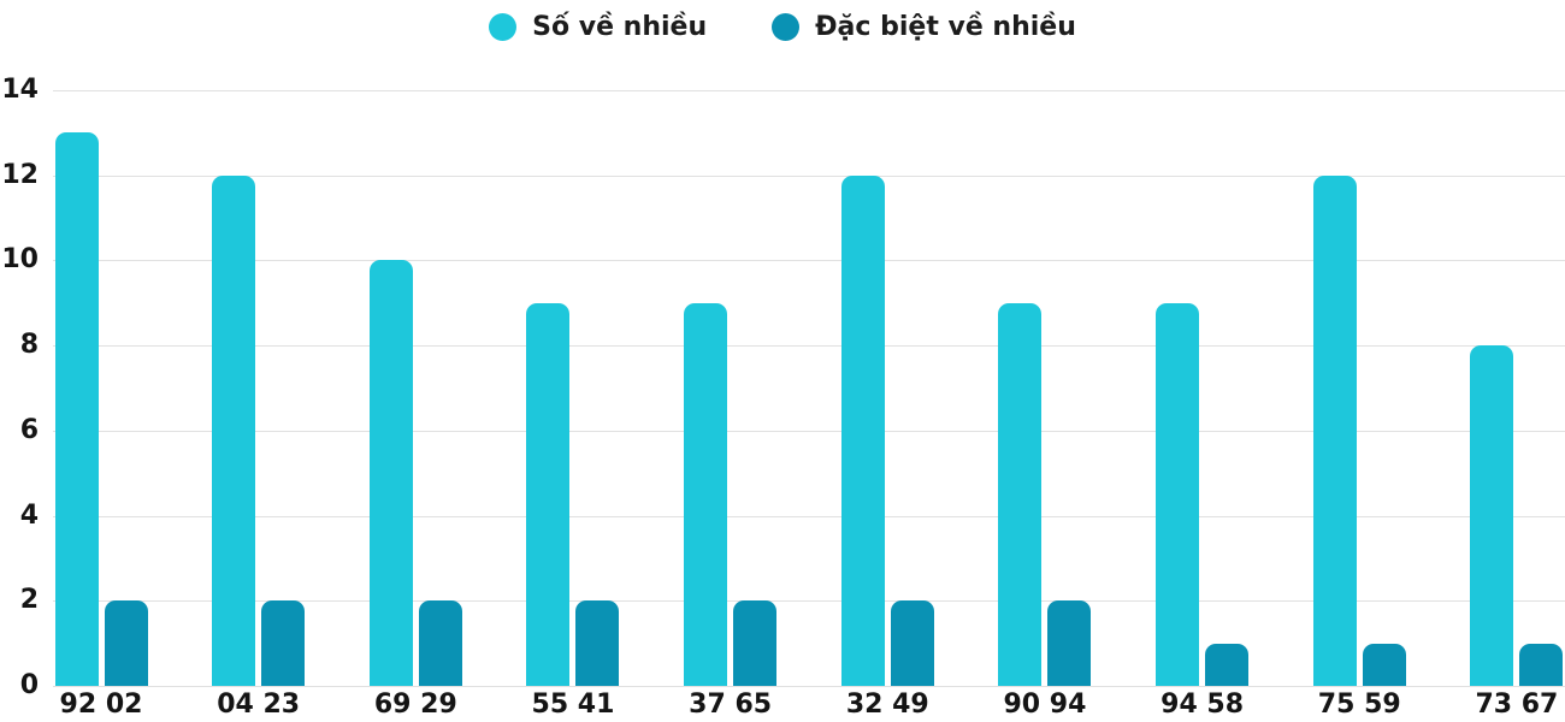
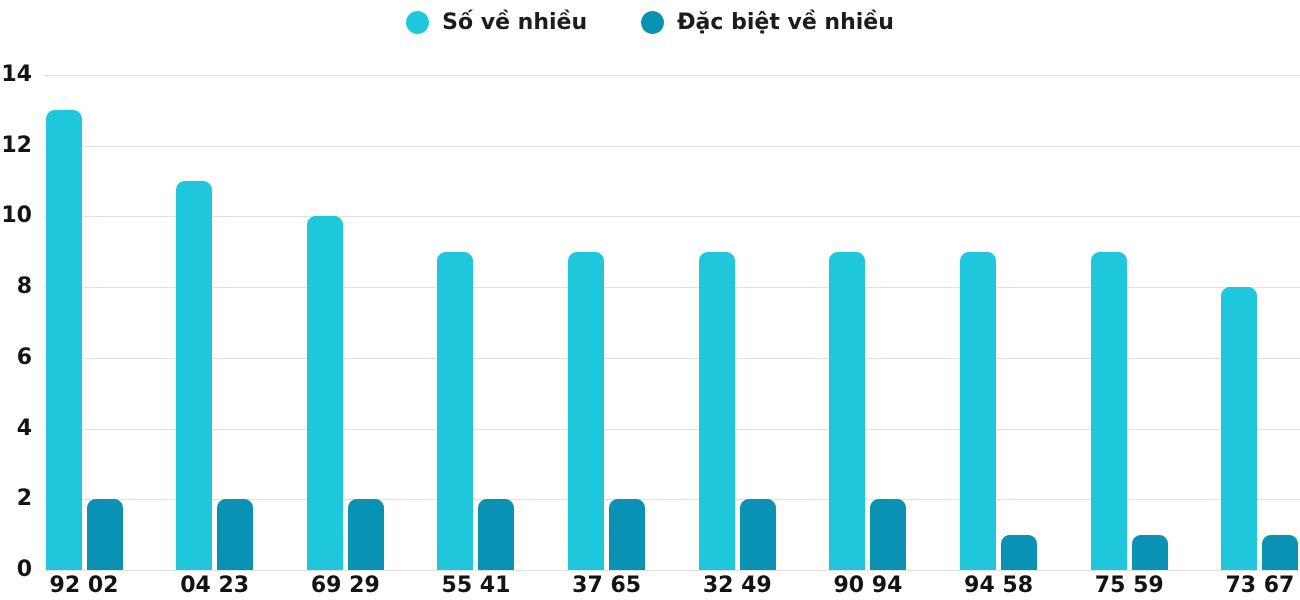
Số về nhiều/04 23: 12 -> 11
Số về nhiều/32 49: 12 -> 9
Số về nhiều/75 59: 12 -> 9
